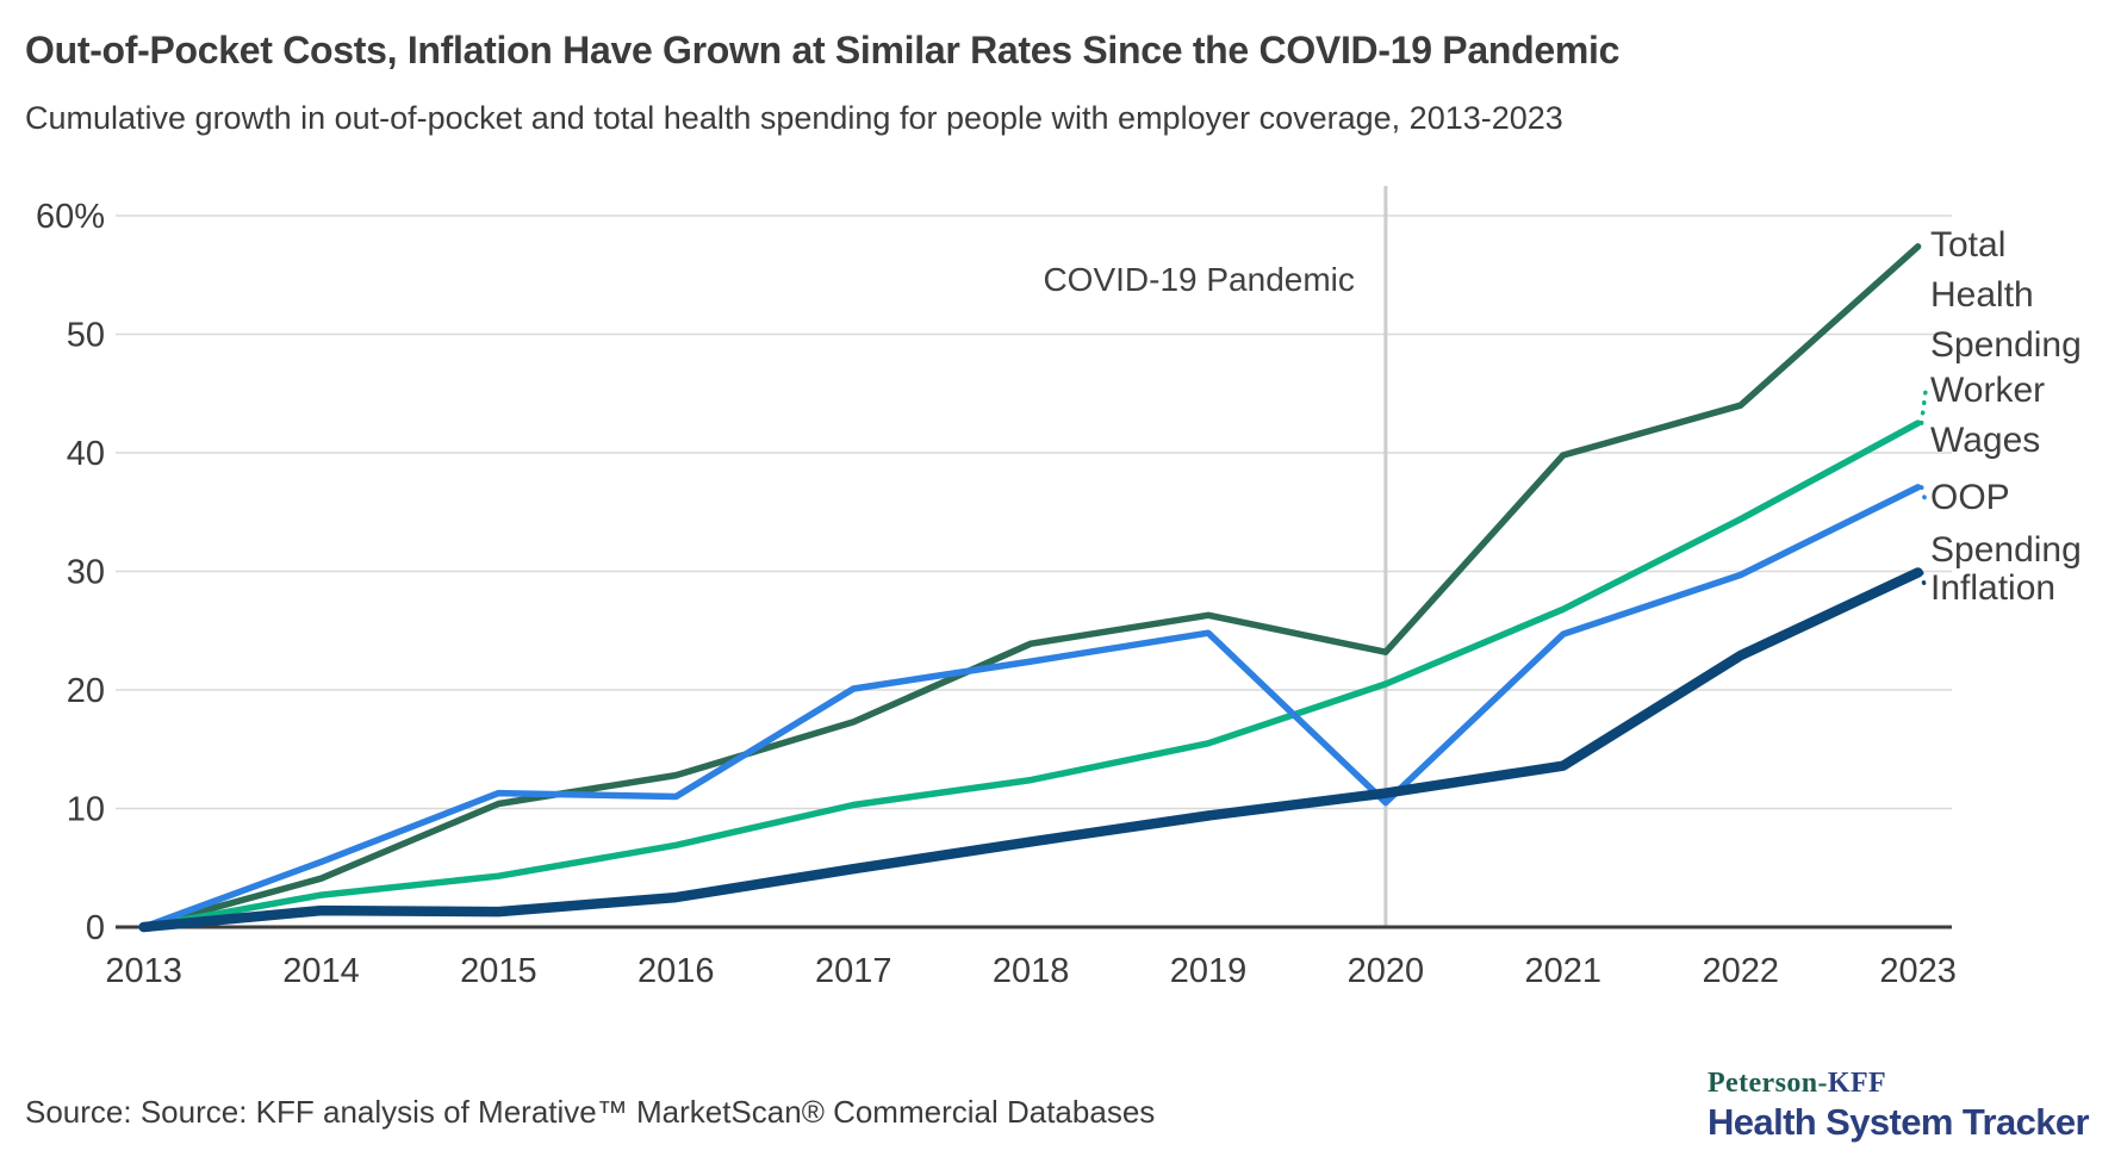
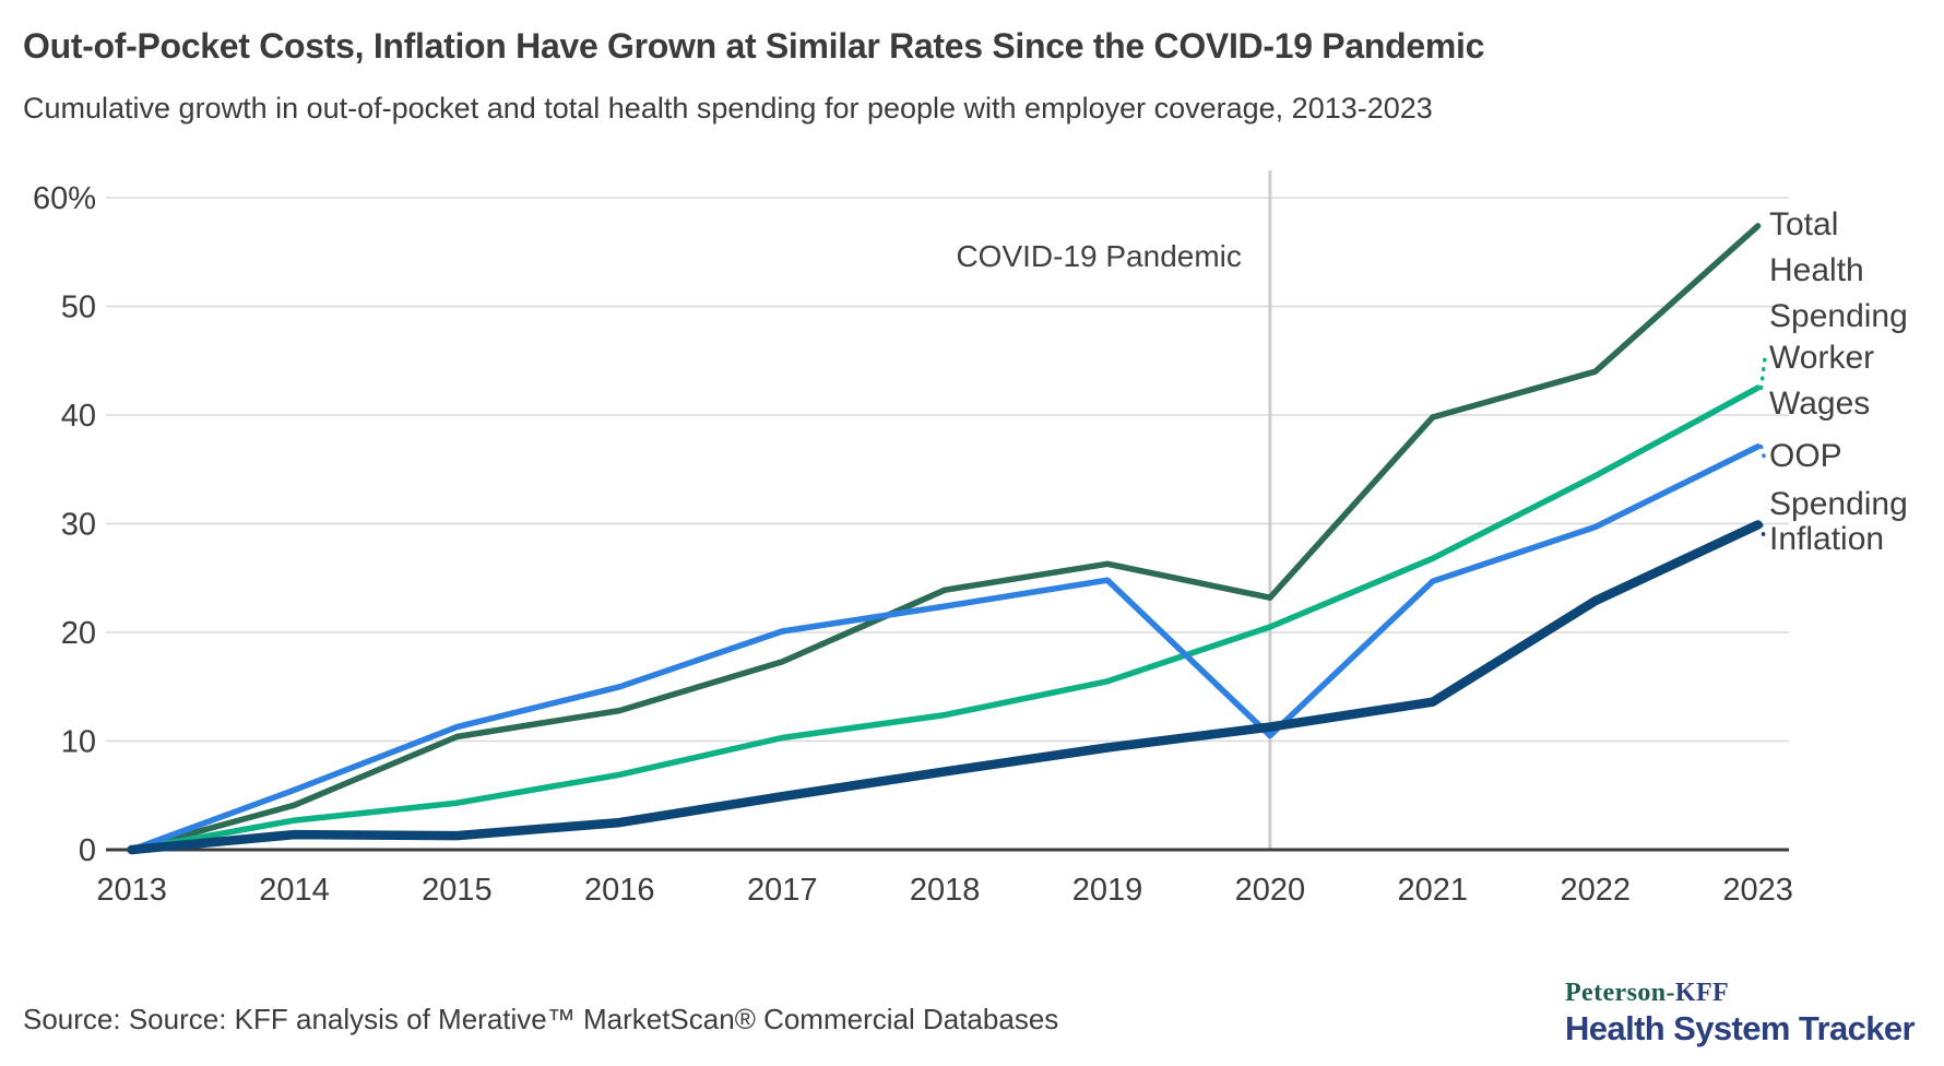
OOP Spending/2016: 11% -> 15%
